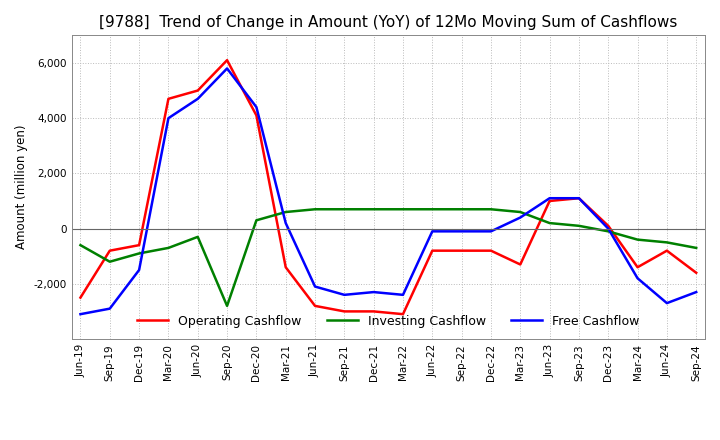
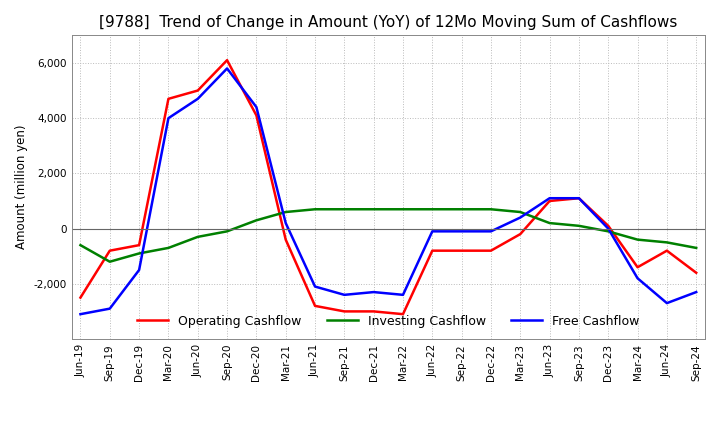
Investing Cashflow/Sep-20: -2,800 -> -100
Operating Cashflow/Mar-21: -1,400 -> -400
Operating Cashflow/Mar-23: -1,300 -> -200
